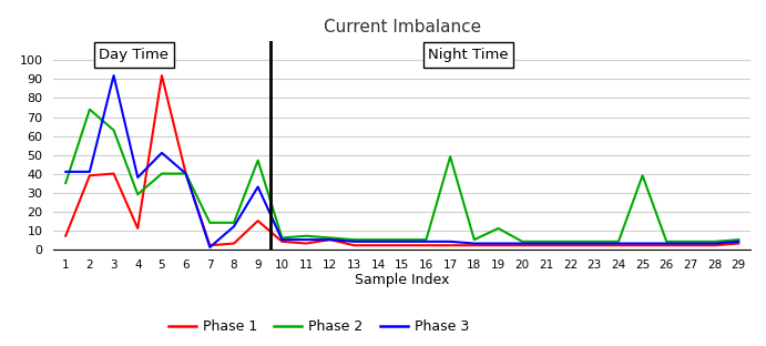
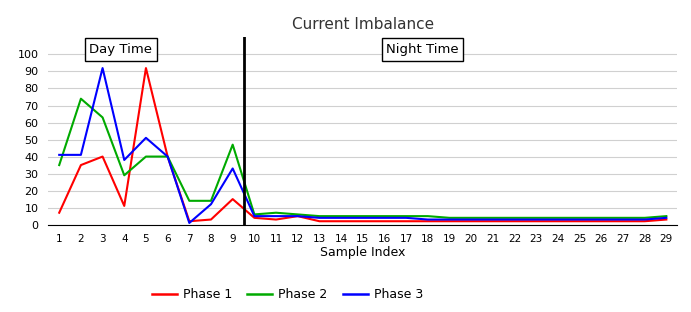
Phase 1/2: 39 -> 35
Phase 2/17: 49 -> 5
Phase 2/19: 11 -> 4
Phase 2/25: 39 -> 4
